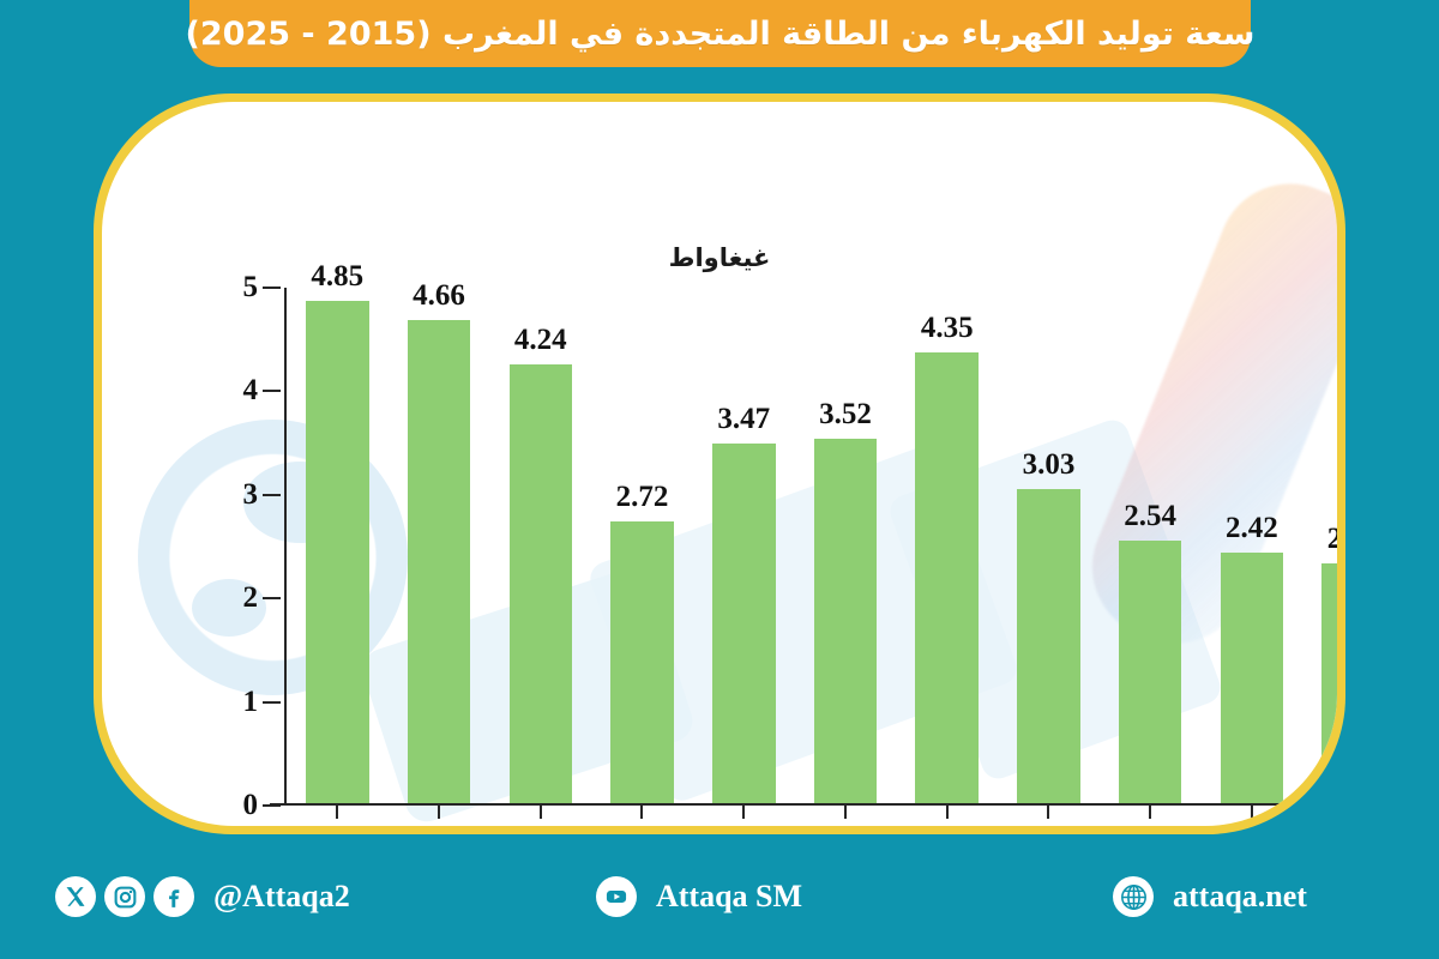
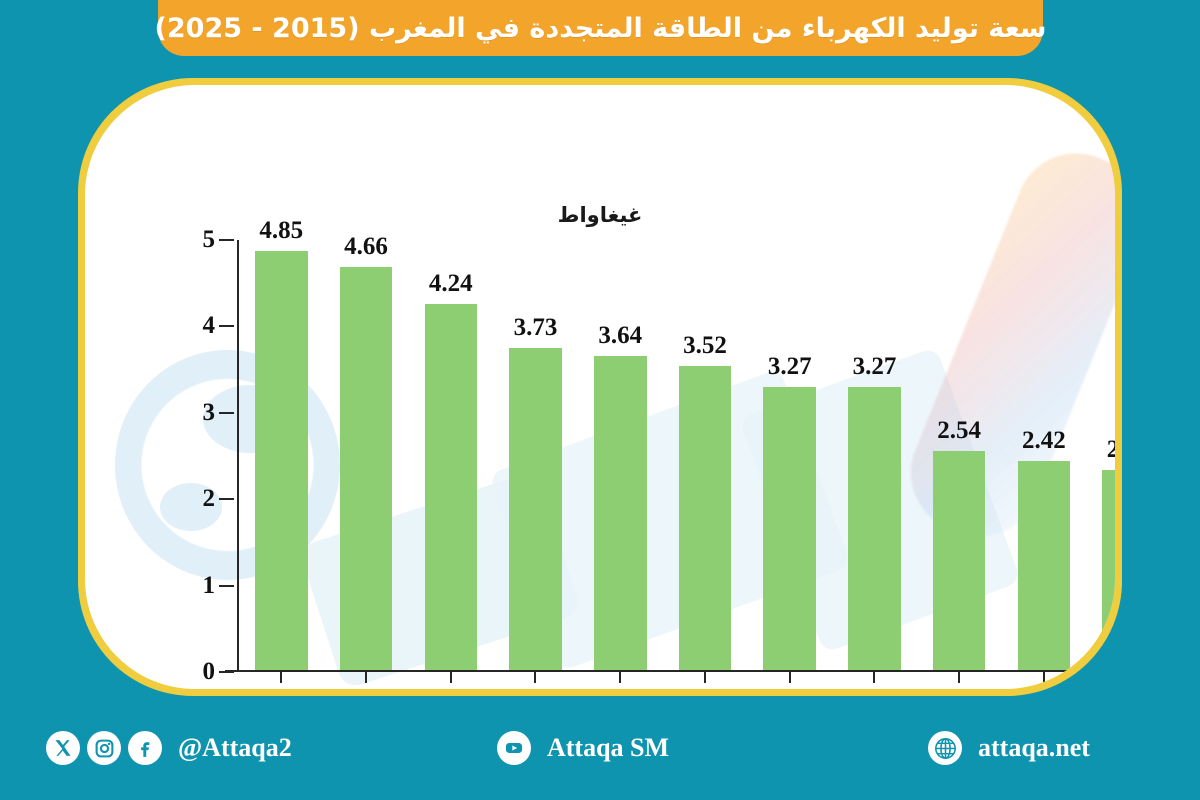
2018: 3.03 -> 3.27
2019: 4.35 -> 3.27
2021: 3.47 -> 3.64
2022: 2.72 -> 3.73
